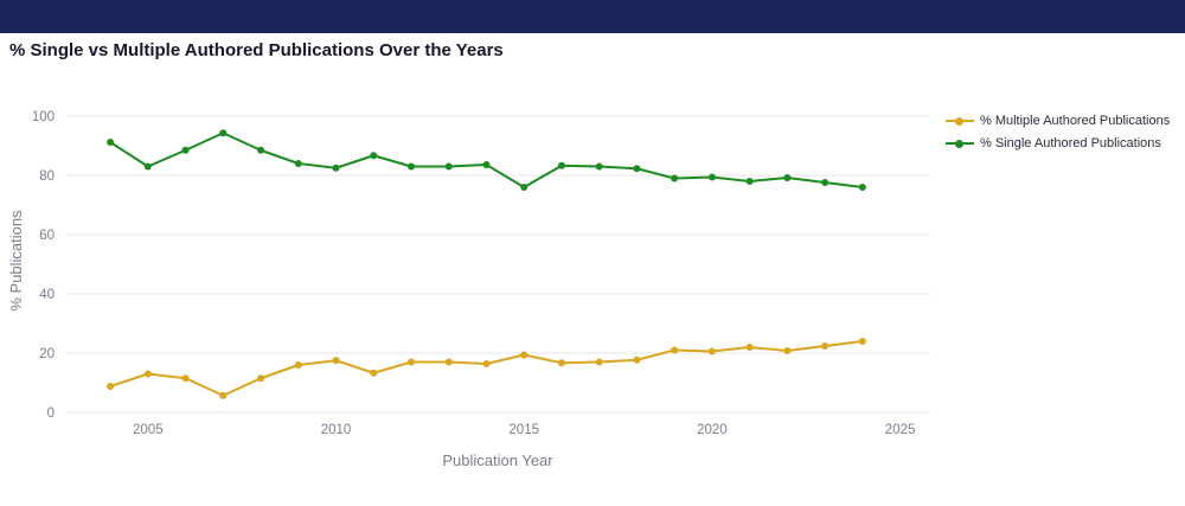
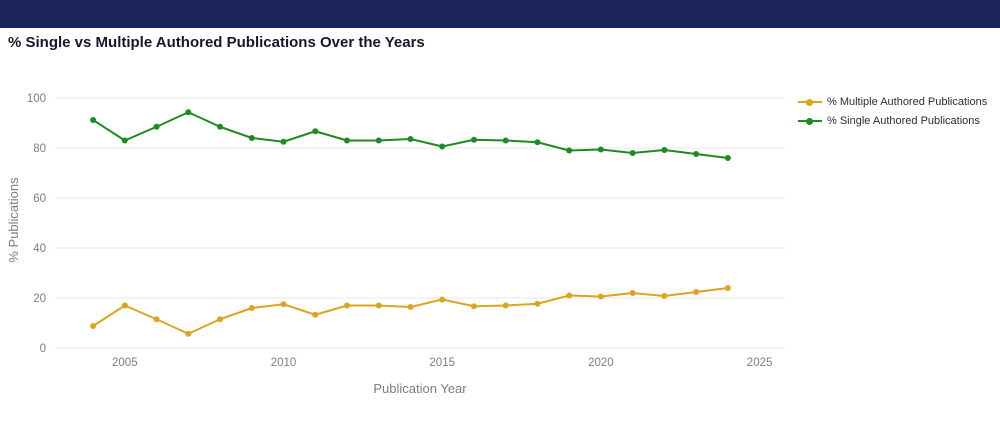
% Multiple Authored Publications/2005: 13 -> 17
% Single Authored Publications/2015: 76 -> 81
